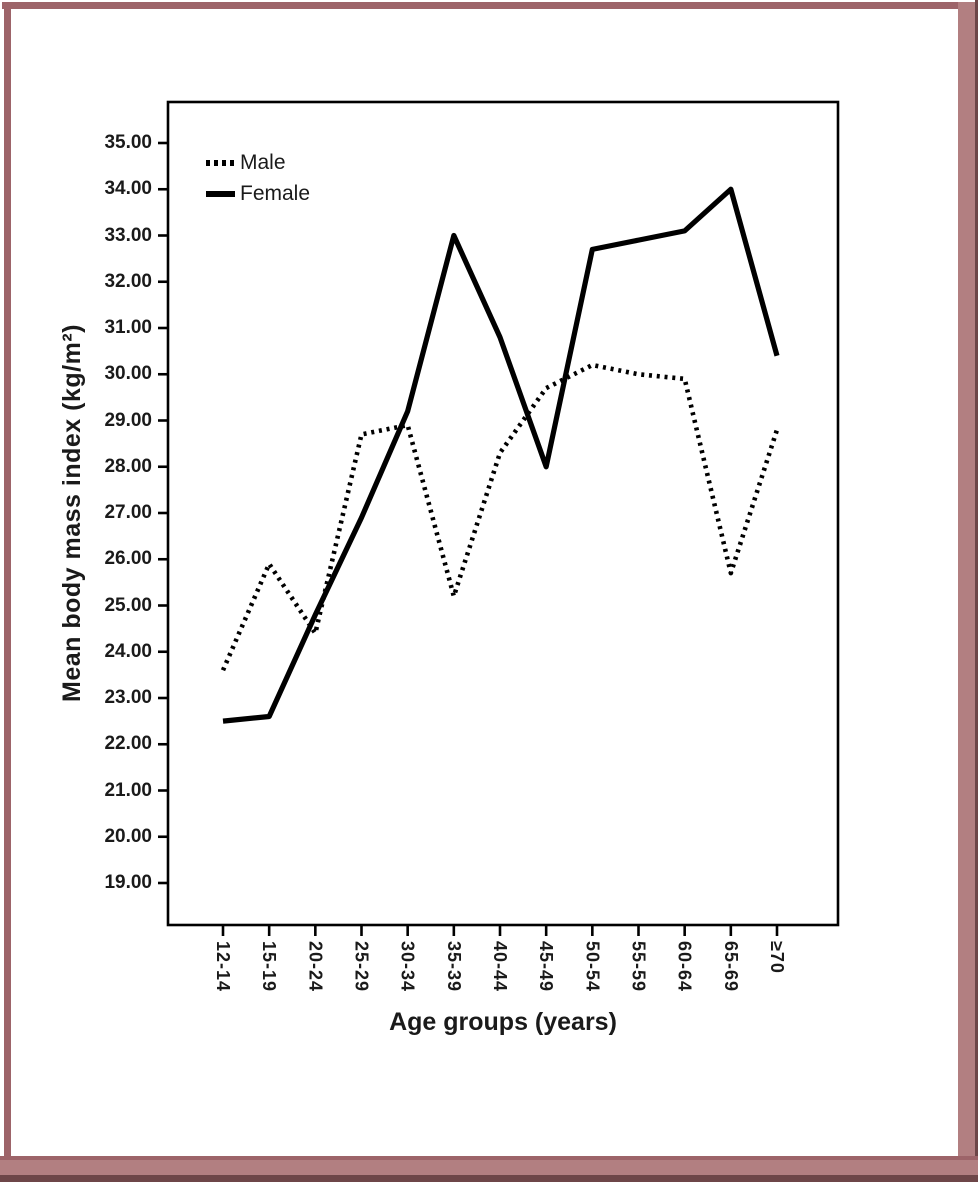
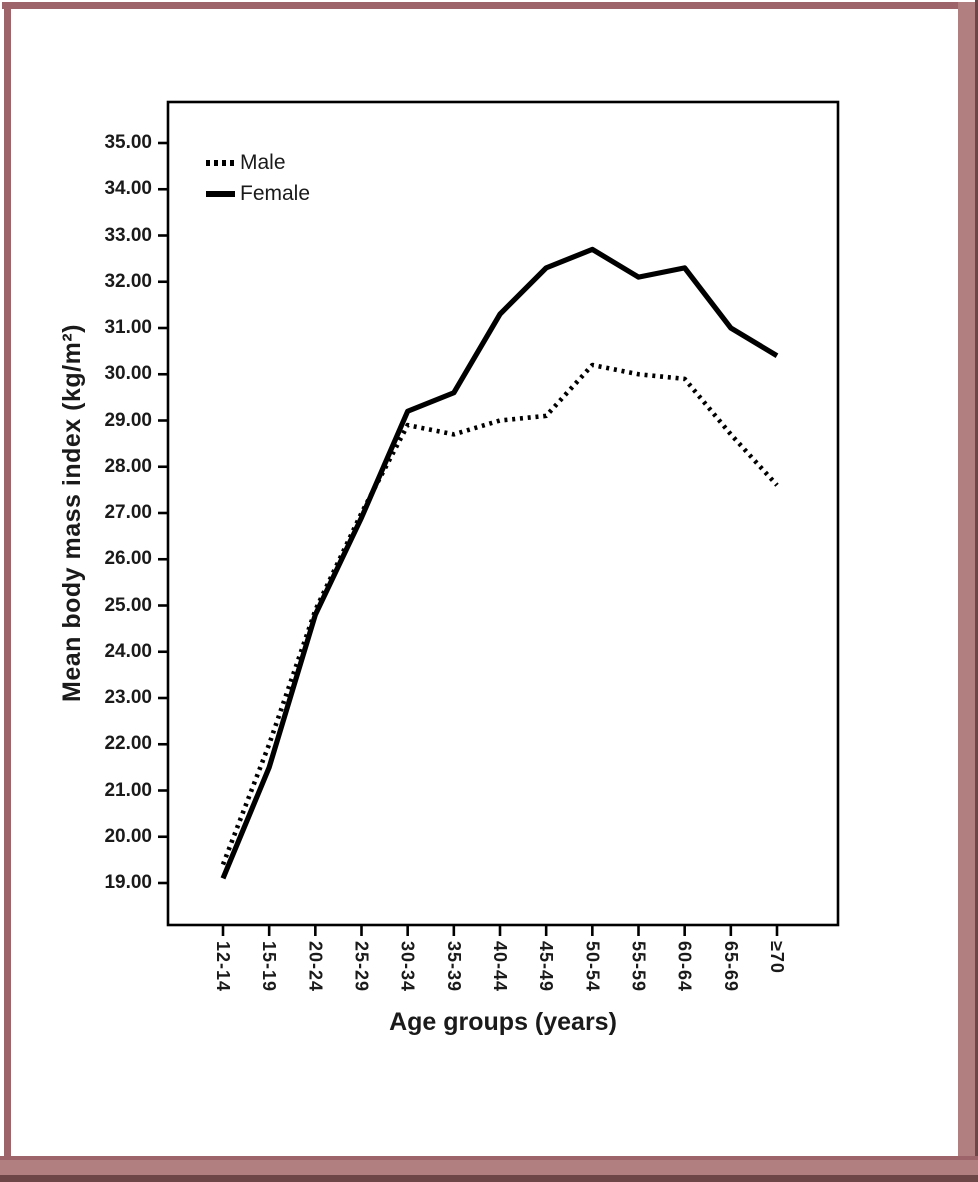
Male/12-14: 23.6 -> 19.4
Female/12-14: 22.5 -> 19.1
Male/15-19: 25.9 -> 22.0
Female/15-19: 22.6 -> 21.5
Male/20-24: 24.4 -> 24.9
Male/25-29: 28.7 -> 27.0
Male/35-39: 25.2 -> 28.7
Female/35-39: 33.0 -> 29.6
Male/40-44: 28.3 -> 29.0
Female/40-44: 30.8 -> 31.3
Male/45-49: 29.7 -> 29.1
Female/45-49: 28.0 -> 32.3
Female/55-59: 32.9 -> 32.1
Female/60-64: 33.1 -> 32.3
Male/65-69: 25.7 -> 28.7
Female/65-69: 34.0 -> 31.0
Male/≥70: 28.8 -> 27.6
